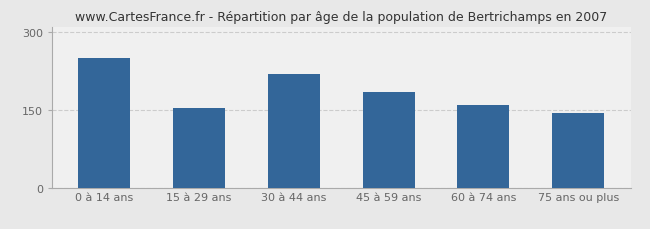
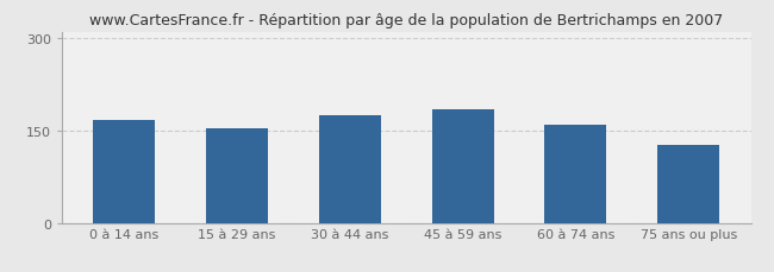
0 à 14 ans: 250 -> 166
30 à 44 ans: 218 -> 175
75 ans ou plus: 144 -> 126
